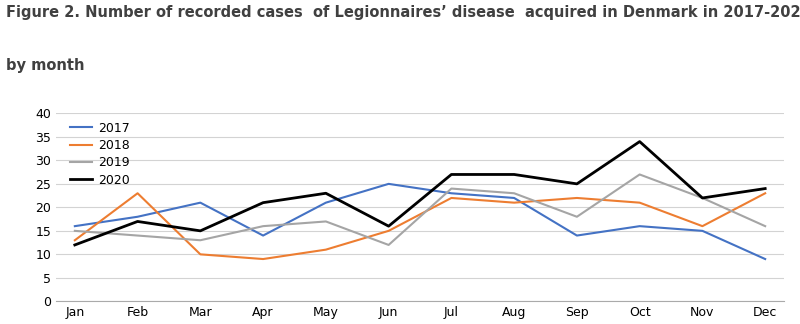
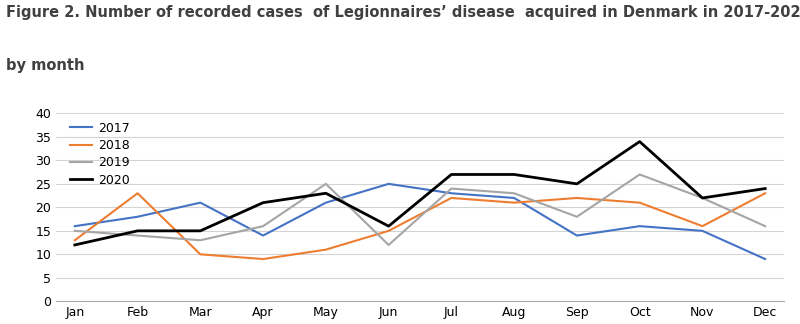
2020/Feb: 17 -> 15
2019/May: 17 -> 25
